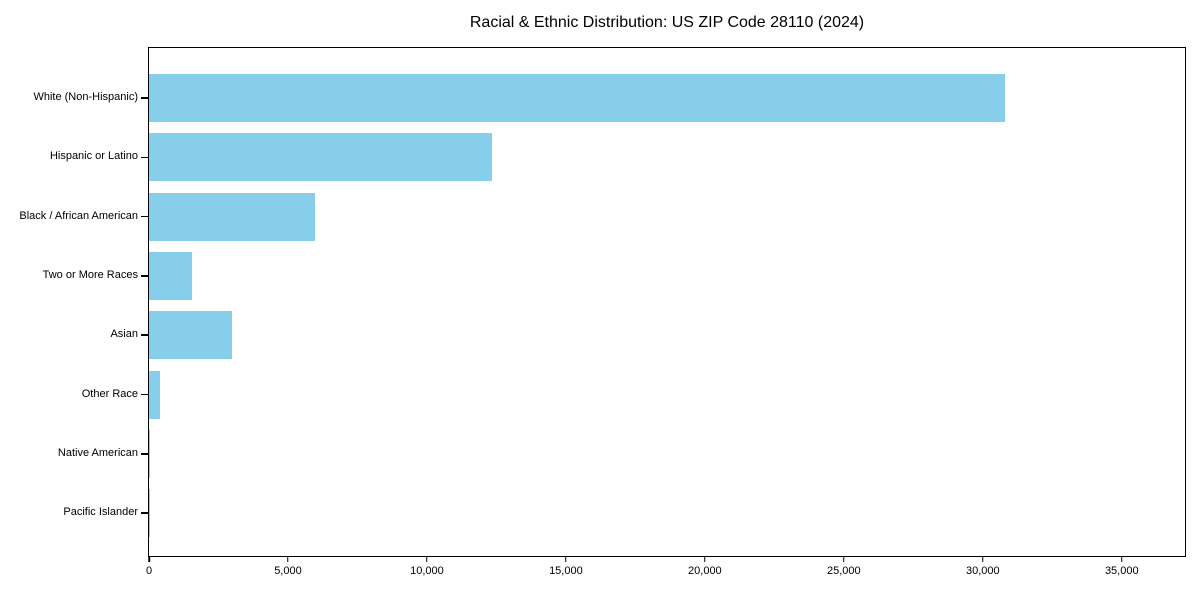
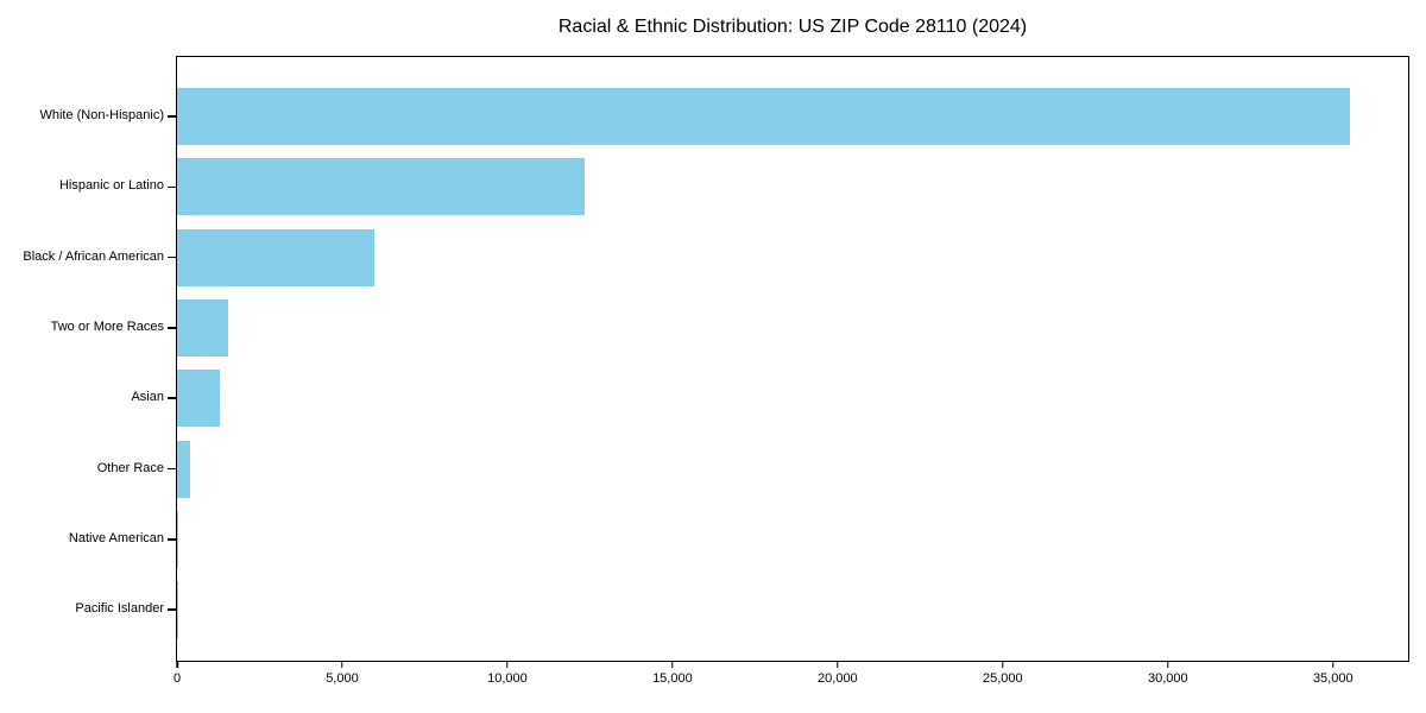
White (Non-Hispanic): 30800 -> 35500
Asian: 3000 -> 1300
